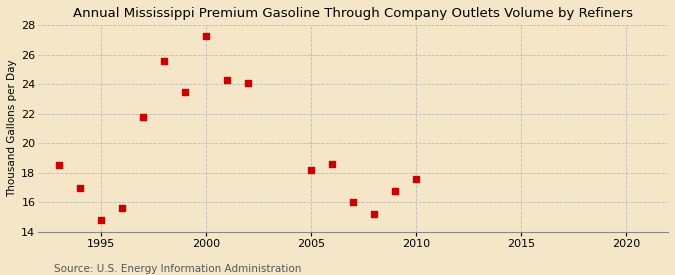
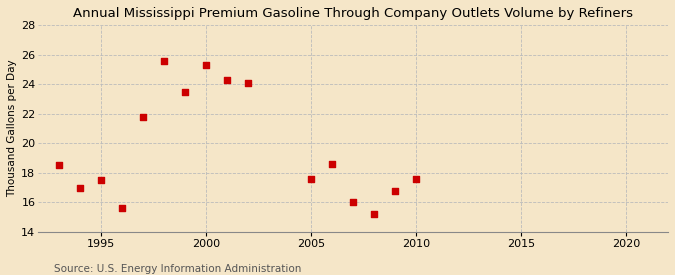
1995: 14.8 -> 17.5
2000: 27.3 -> 25.3
2005: 18.2 -> 17.6
